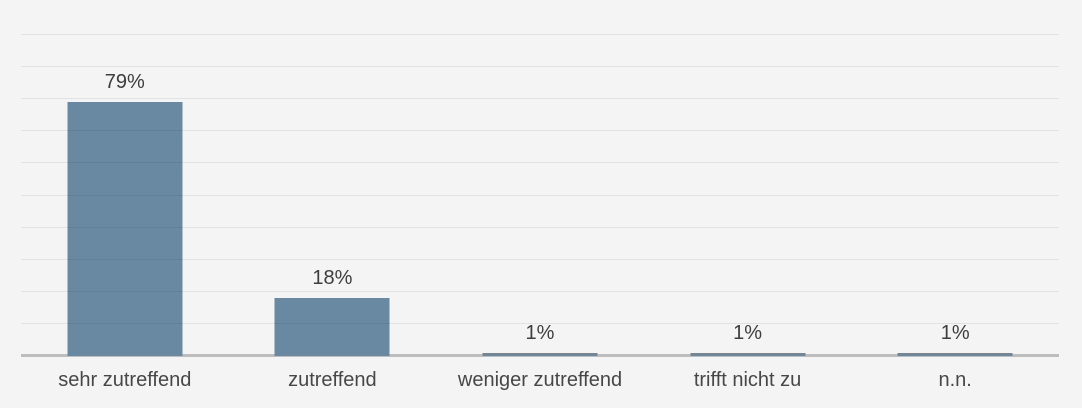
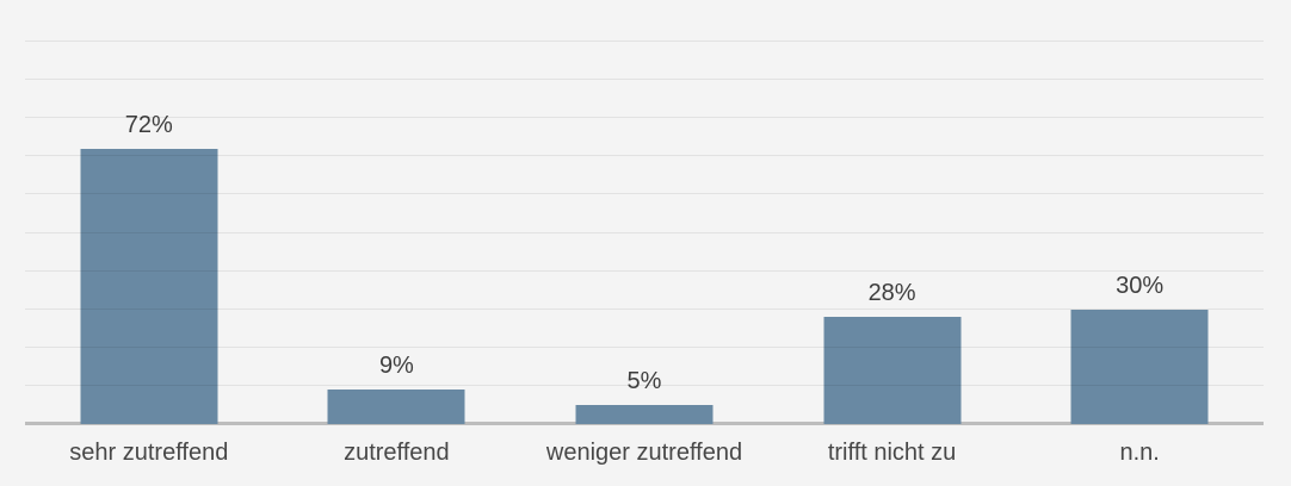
sehr zutreffend: 79% -> 72%
zutreffend: 18% -> 9%
weniger zutreffend: 1% -> 5%
trifft nicht zu: 1% -> 28%
n.n.: 1% -> 30%
